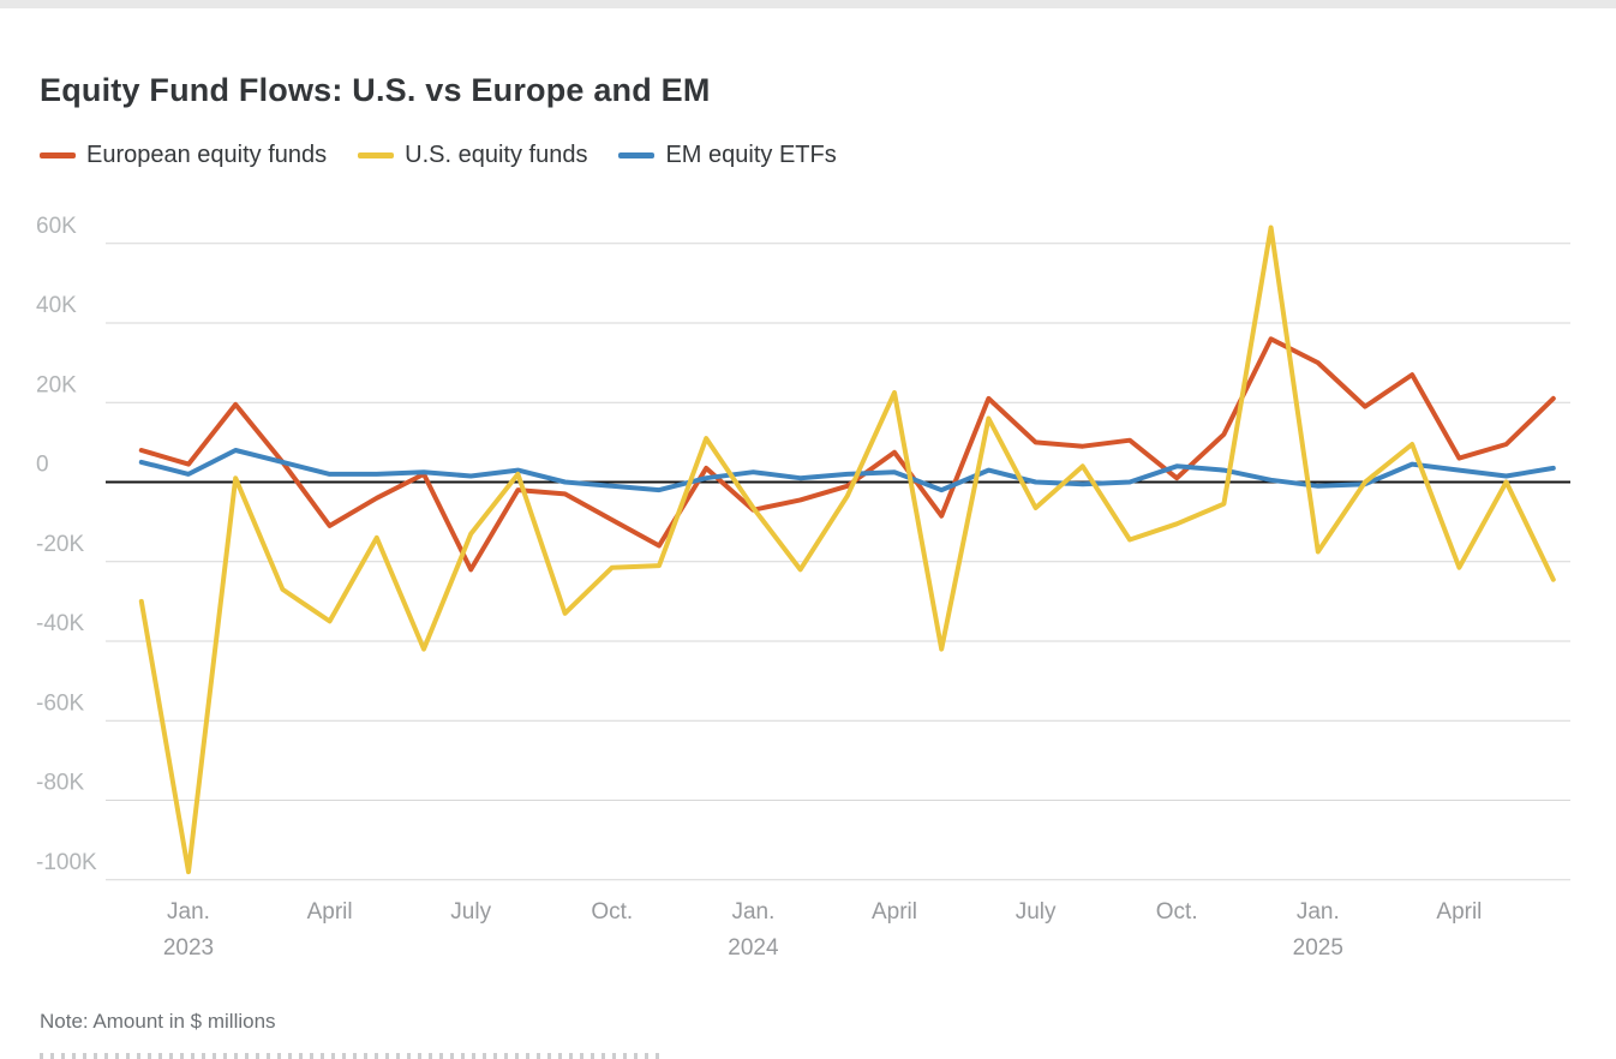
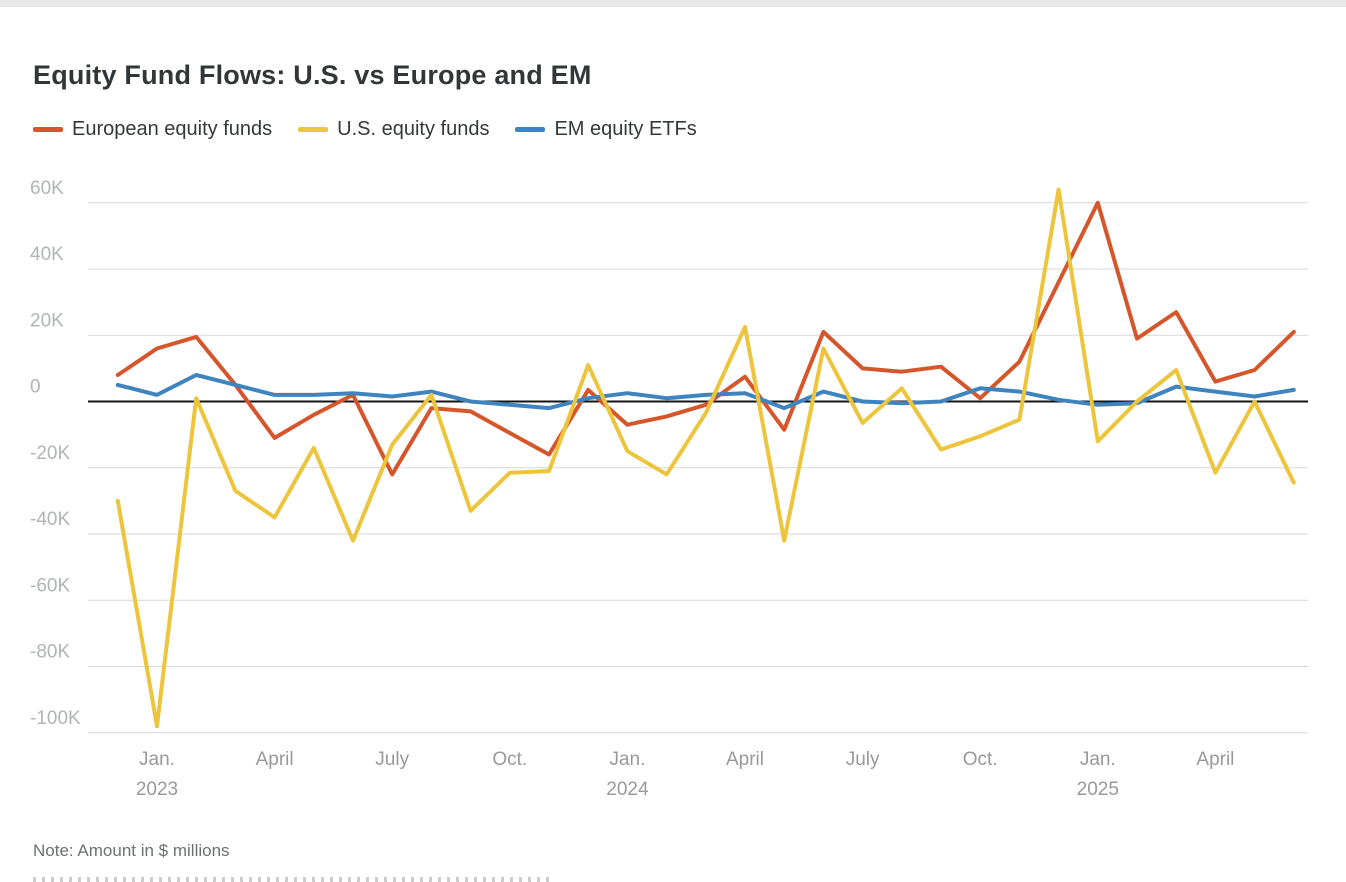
European equity funds/Jan. 2023: 4K -> 16K
U.S. equity funds/Jan. 2024: -6K -> -15K
European equity funds/Jan. 2025: 30K -> 60K
U.S. equity funds/Jan. 2025: -18K -> -12K
